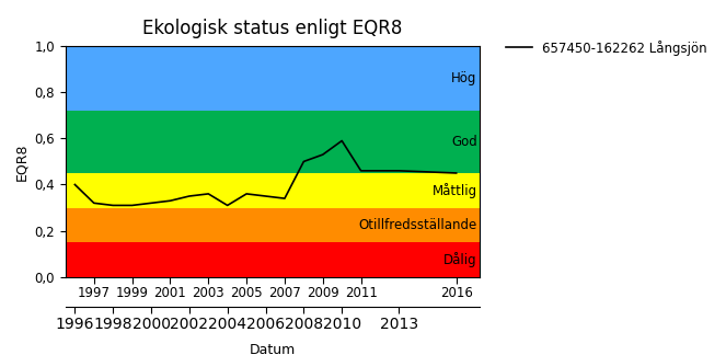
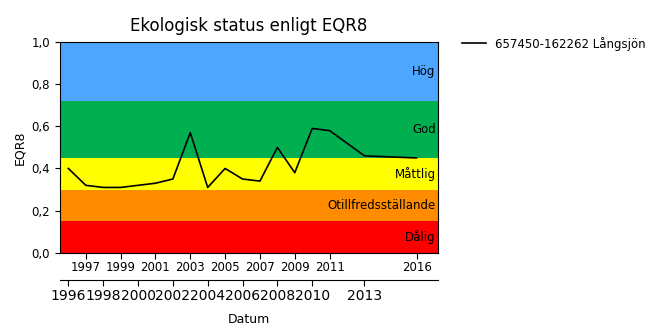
2003: 0,36 -> 0,57
2005: 0,36 -> 0,40
2009: 0,53 -> 0,38
2011: 0,46 -> 0,58
